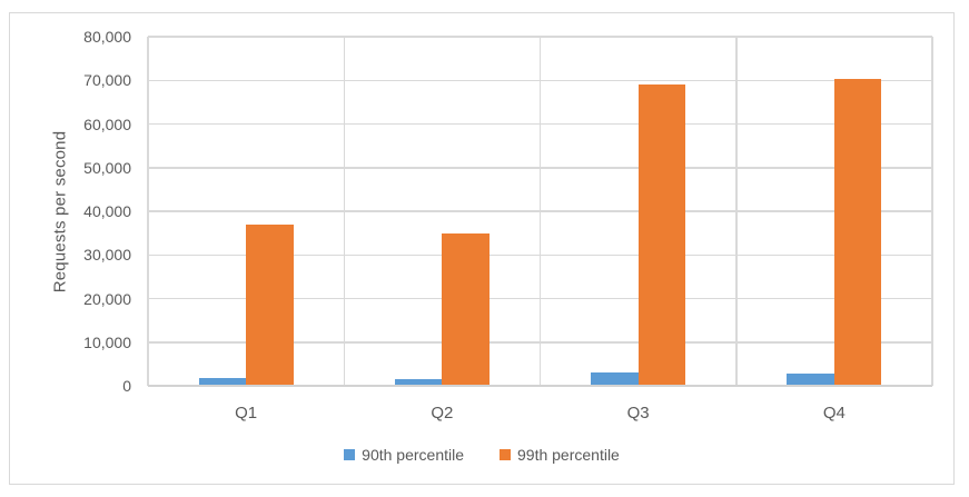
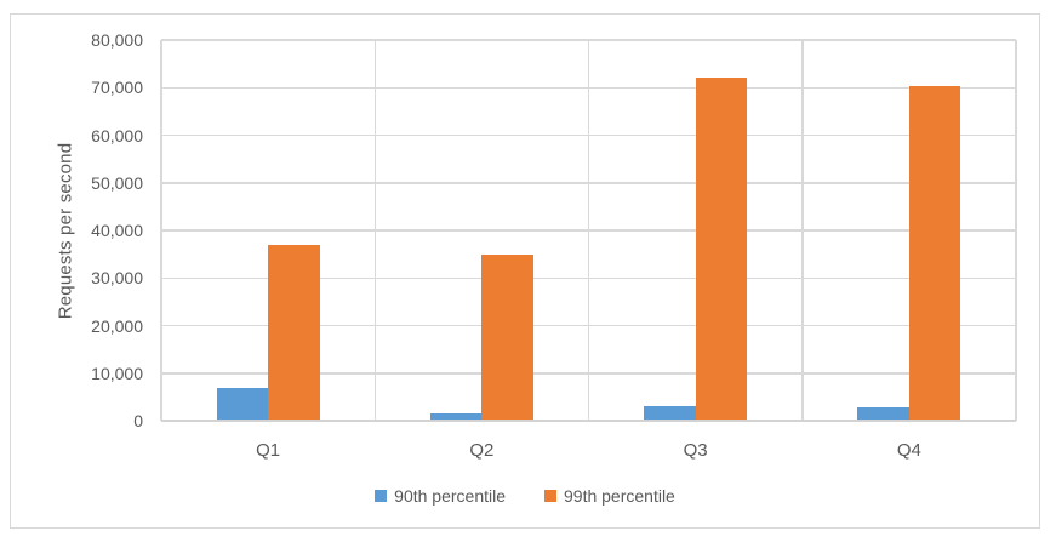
90th percentile/Q1: 2000 -> 7000
99th percentile/Q3: 69000 -> 72000
